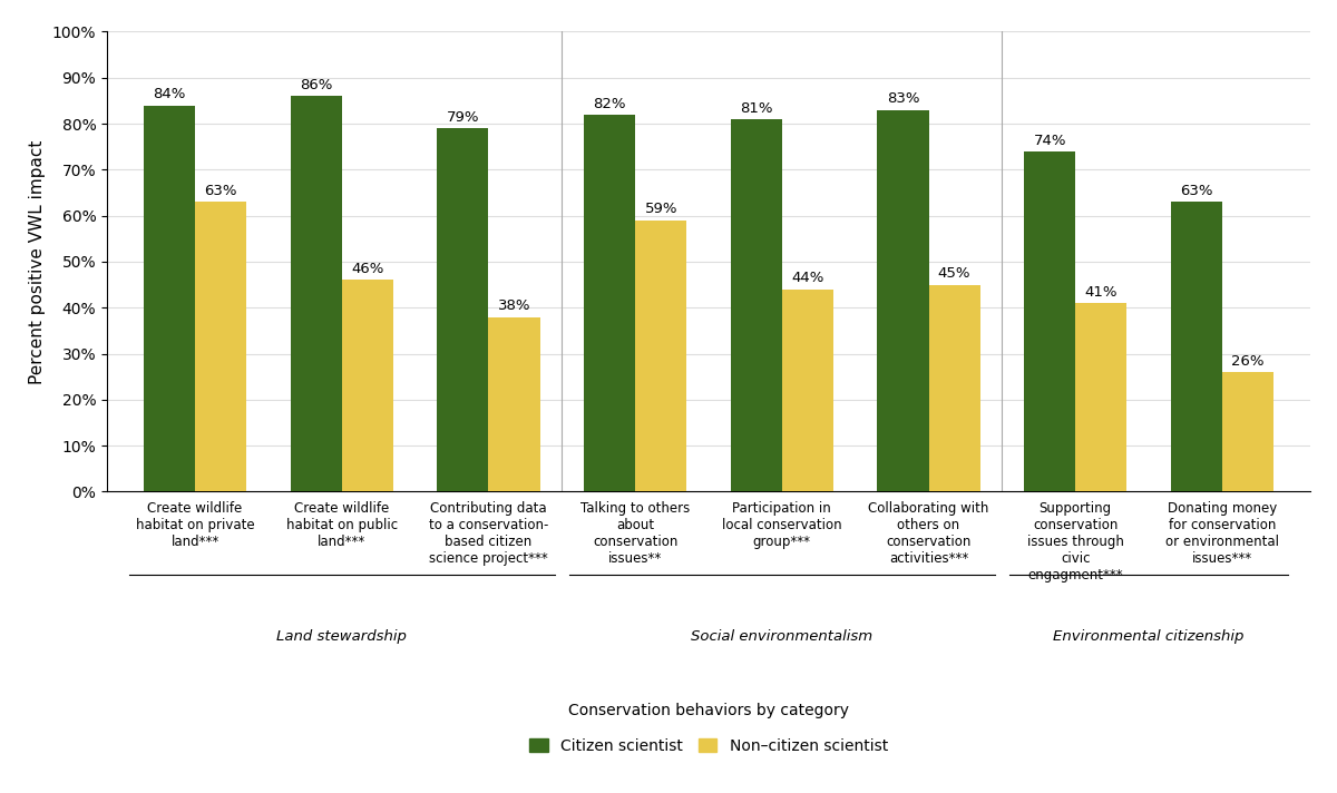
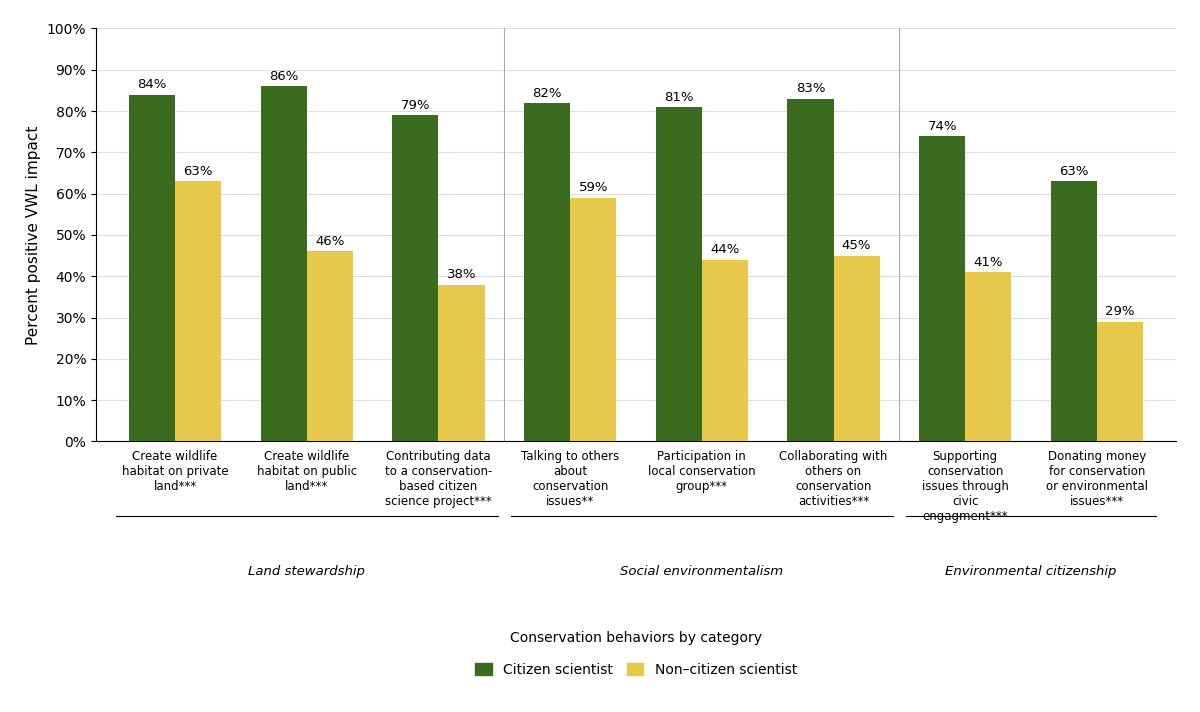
Non–citizen scientist/Donating money for conservation or environmental issues***: 26% -> 29%
